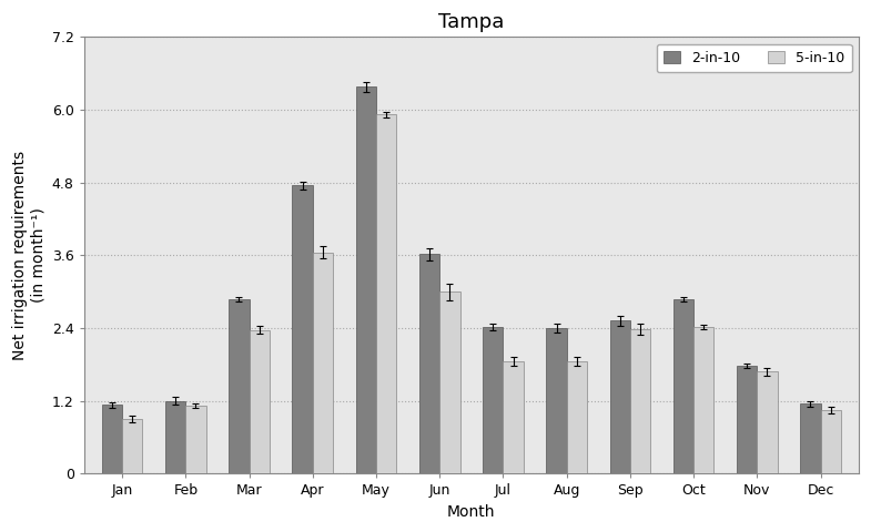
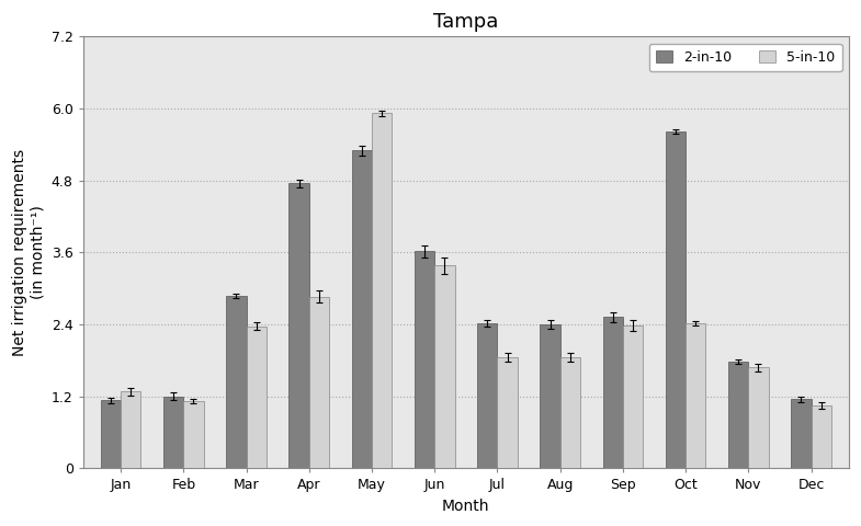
5-in-10/Jan: 0.90 -> 1.28
5-in-10/Apr: 3.65 -> 2.86
2-in-10/May: 6.38 -> 5.30
5-in-10/Jun: 3.00 -> 3.38
2-in-10/Oct: 2.88 -> 5.62
